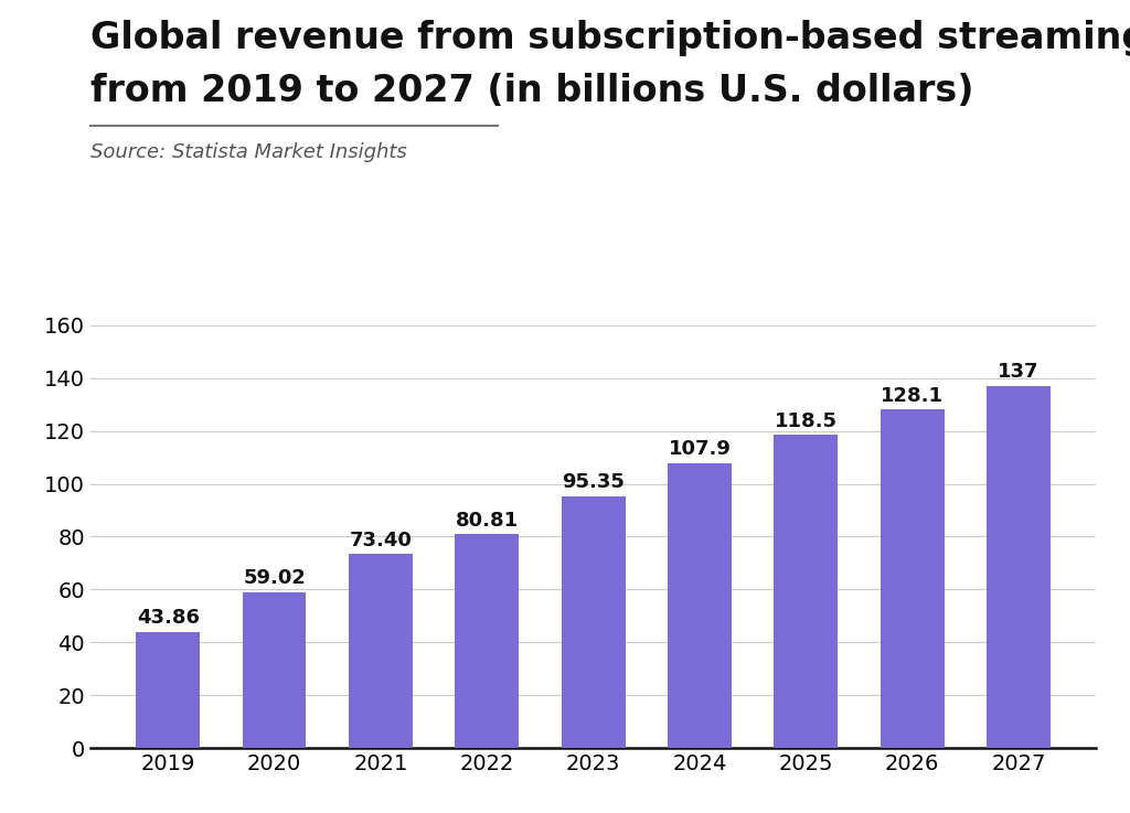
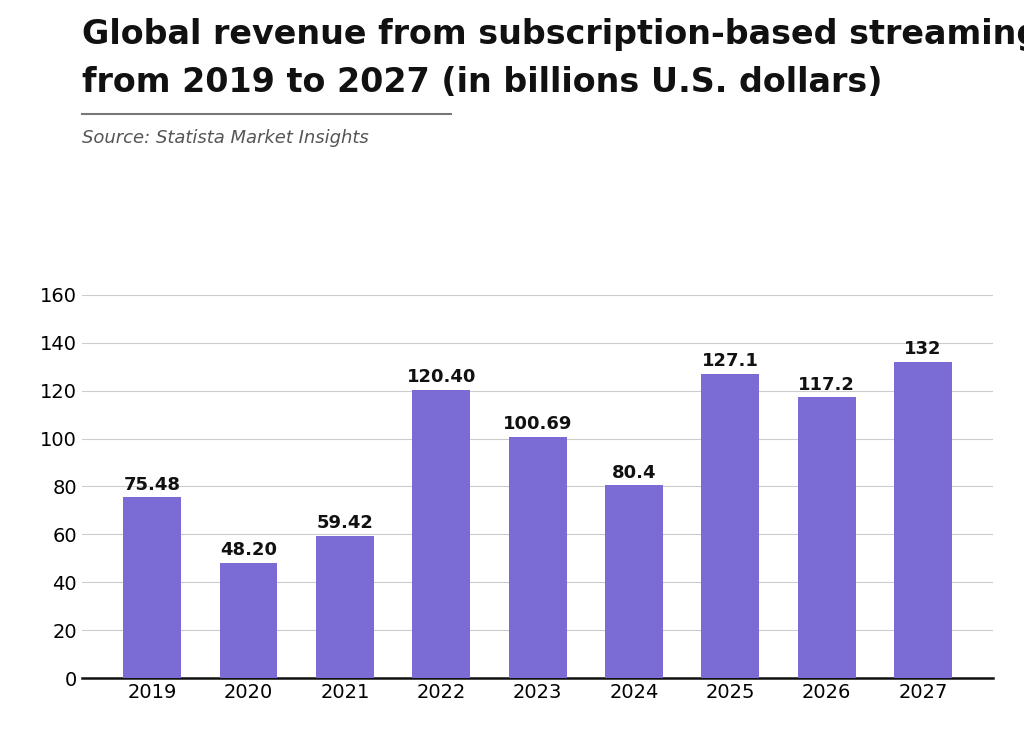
2019: 43.86 -> 75.48
2020: 59.02 -> 48.20
2021: 73.40 -> 59.42
2022: 80.81 -> 120.40
2023: 95.35 -> 100.69
2024: 107.9 -> 80.4
2025: 118.5 -> 127.1
2026: 128.1 -> 117.2
2027: 137 -> 132
